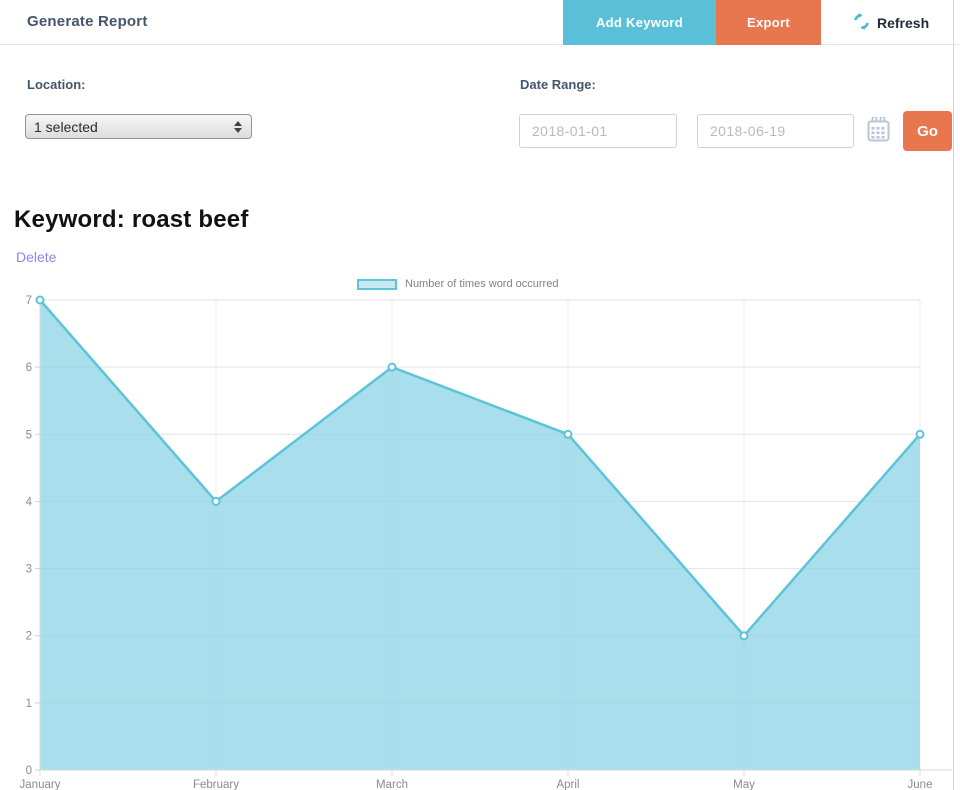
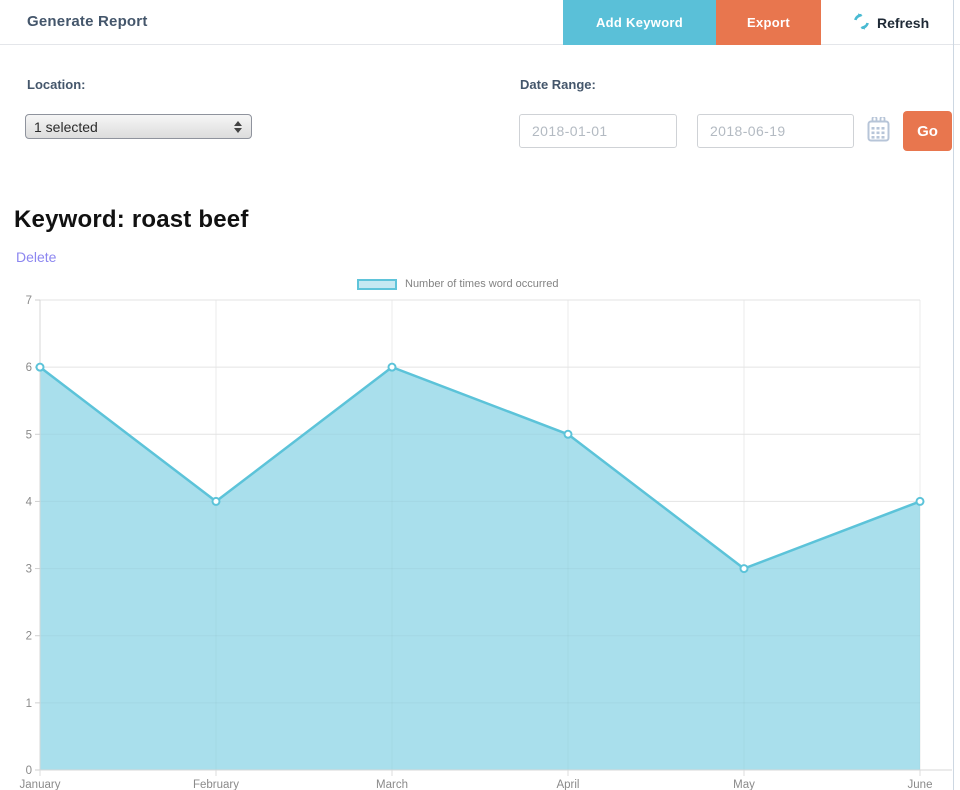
January: 7 -> 6
May: 2 -> 3
June: 5 -> 4
